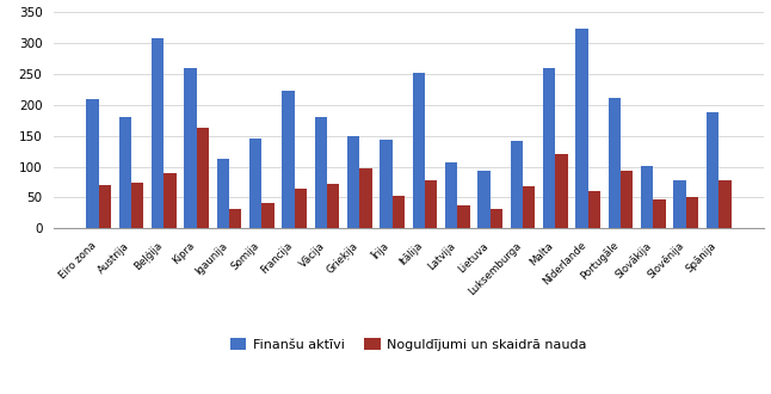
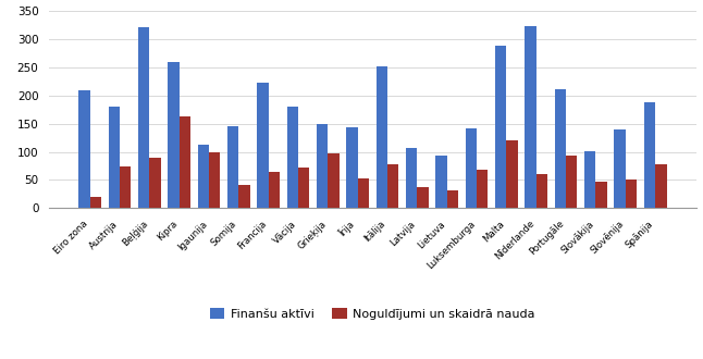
Noguldījumi un skaidrā nauda/Eiro zona: 71 -> 20
Finanšu aktīvi/Beļģija: 308 -> 320
Noguldījumi un skaidrā nauda/Igaunija: 31 -> 100
Finanšu aktīvi/Malta: 259 -> 288
Finanšu aktīvi/Slovēnija: 78 -> 140
